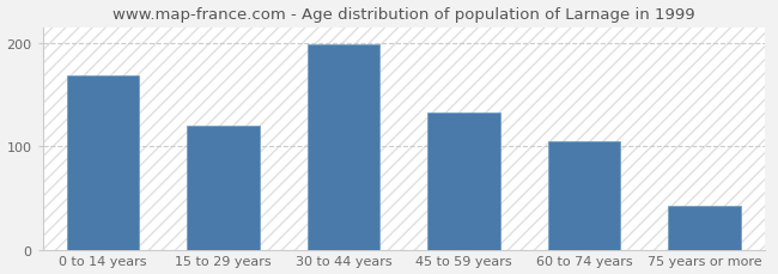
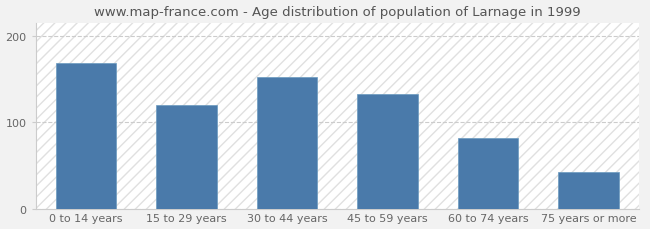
30 to 44 years: 199 -> 152
60 to 74 years: 105 -> 82
